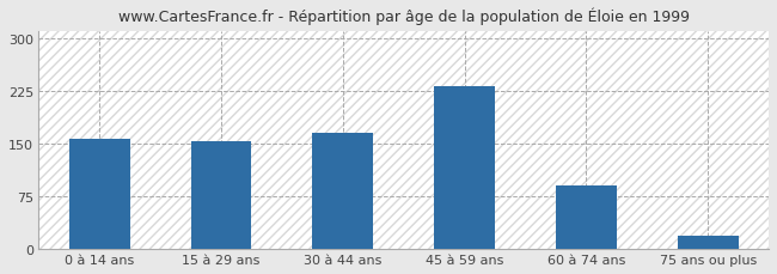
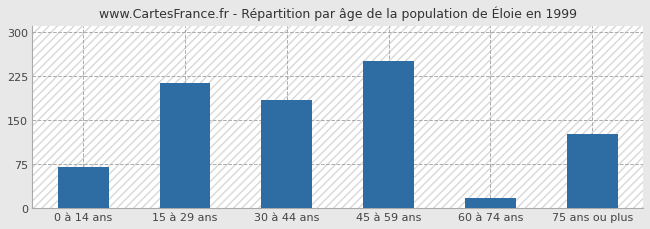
0 à 14 ans: 157 -> 70
15 à 29 ans: 153 -> 212
30 à 44 ans: 165 -> 184
45 à 59 ans: 232 -> 250
60 à 74 ans: 90 -> 16
75 ans ou plus: 18 -> 126
